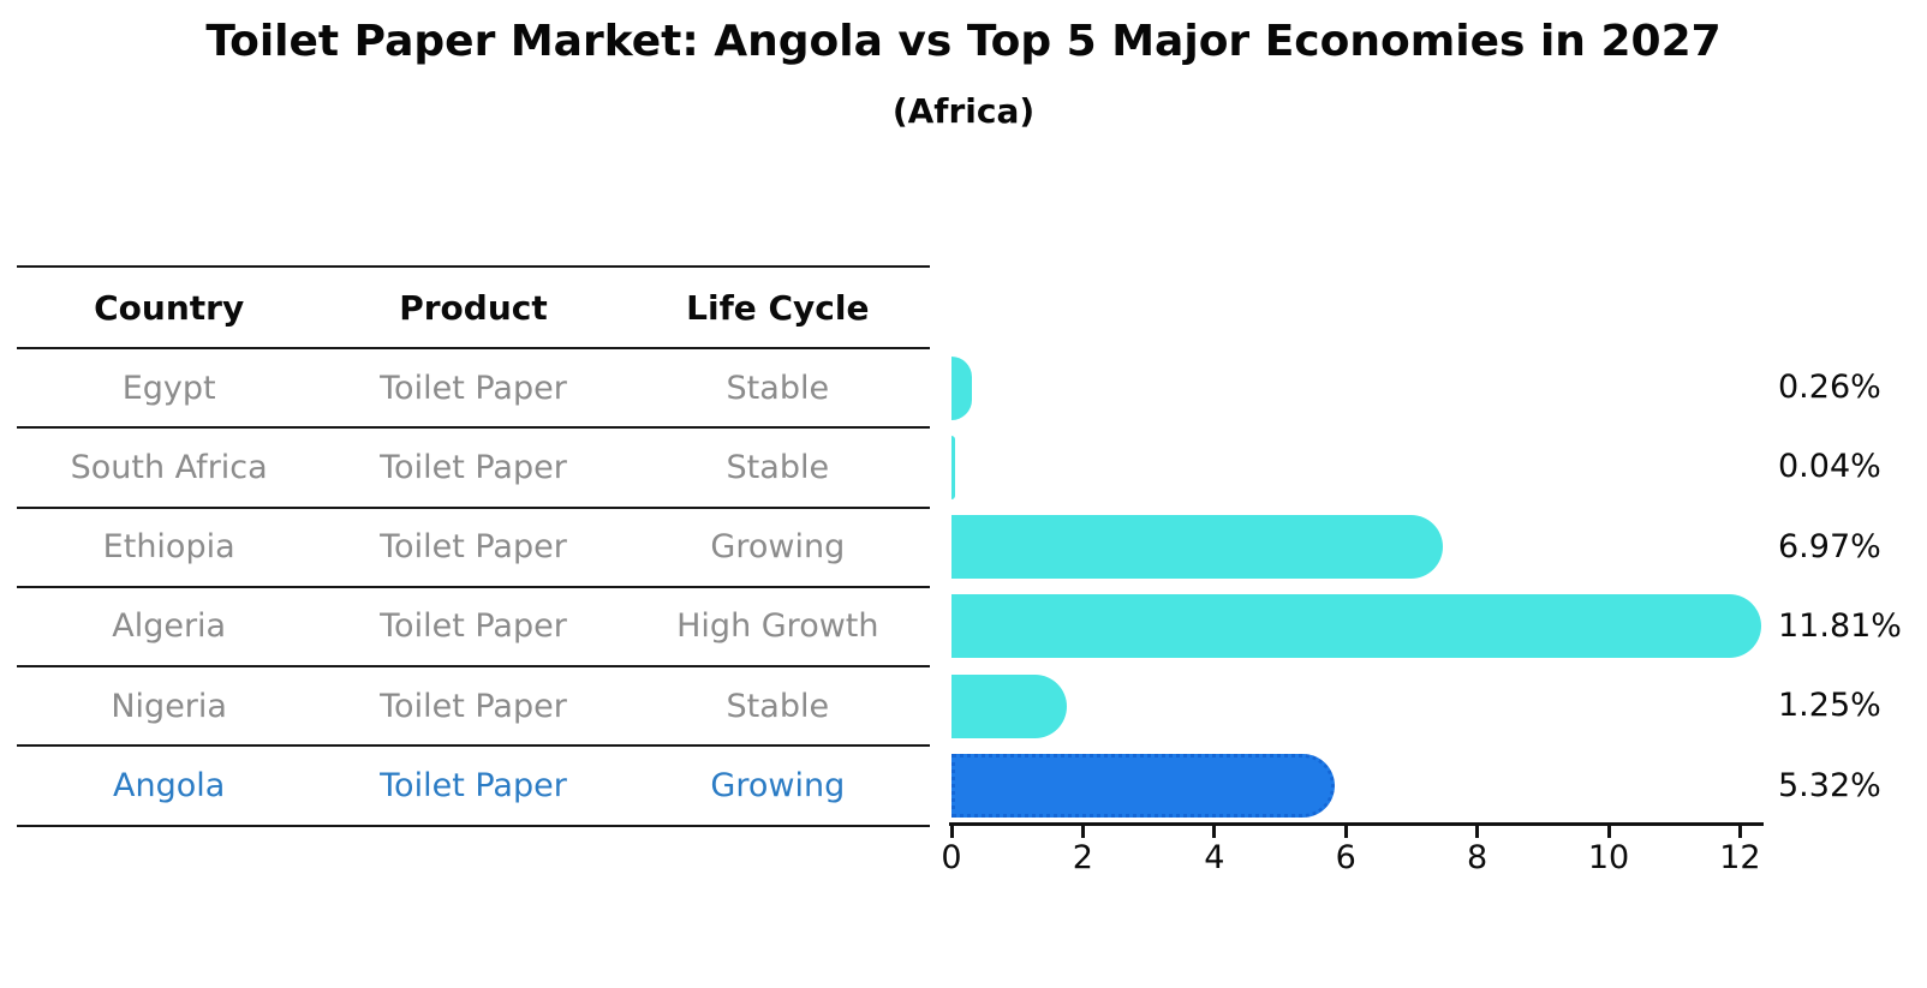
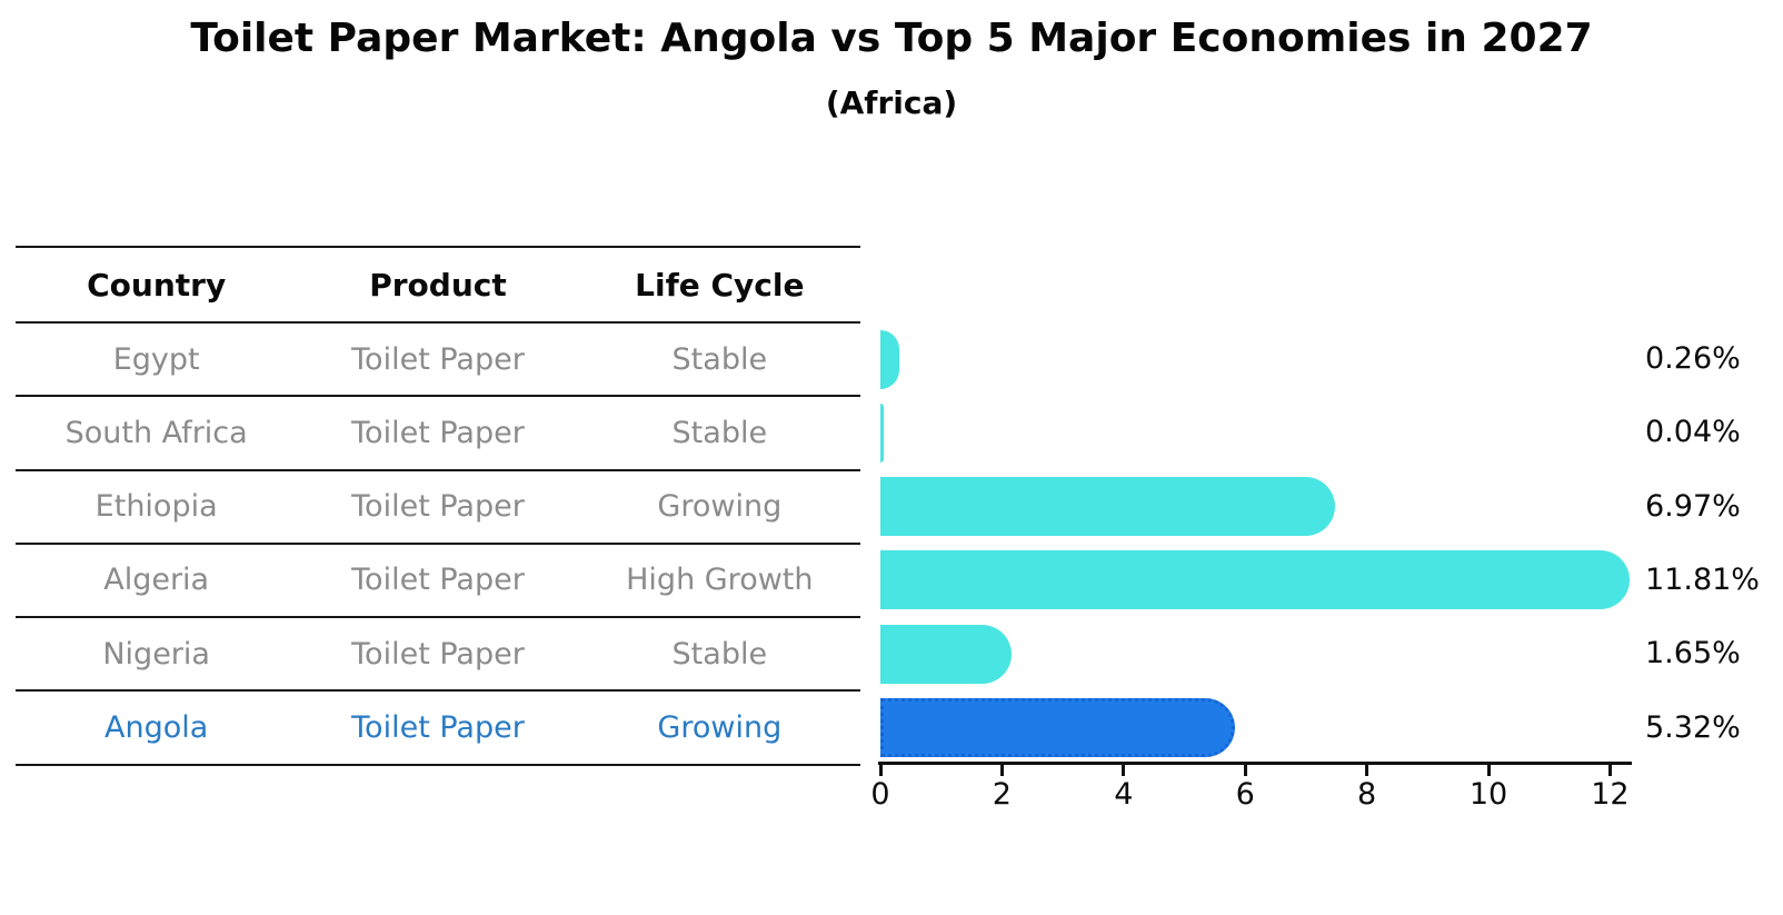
Nigeria: 1.25% -> 1.65%
